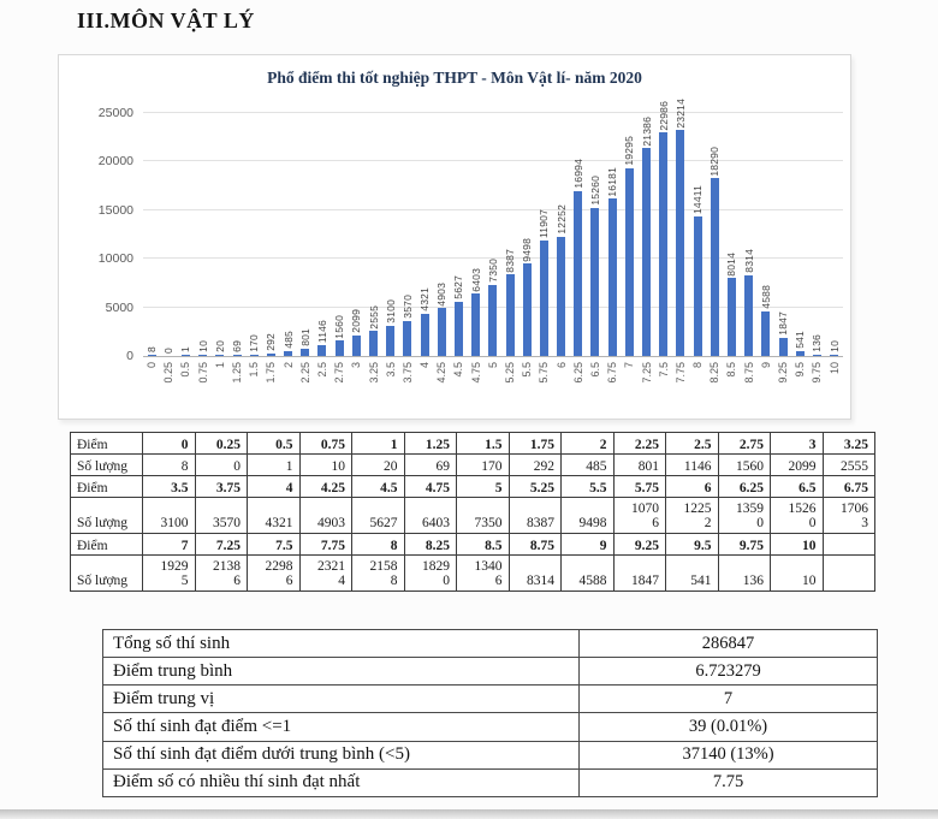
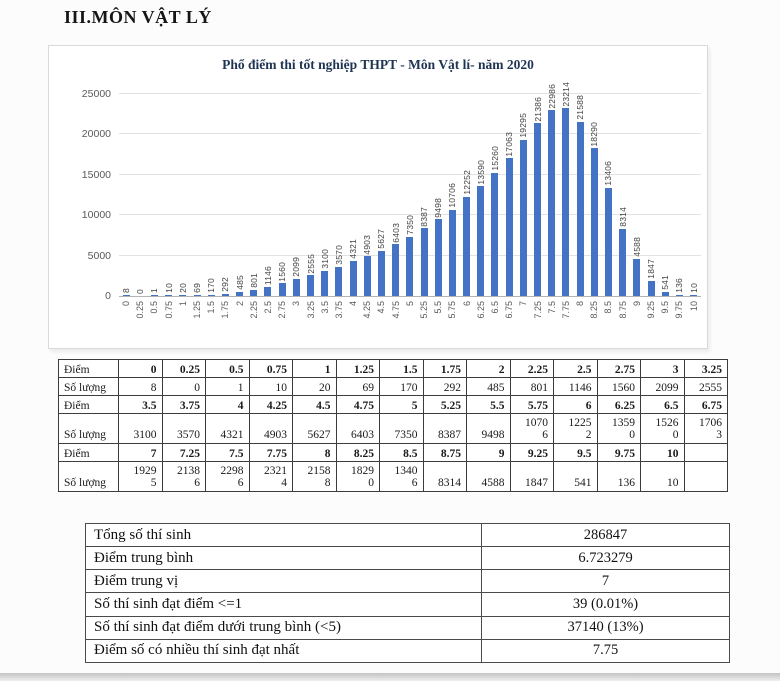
5.75: 11907 -> 10706
6.25: 16994 -> 13590
6.75: 16181 -> 17063
8: 14411 -> 21588
8.5: 8014 -> 13406
